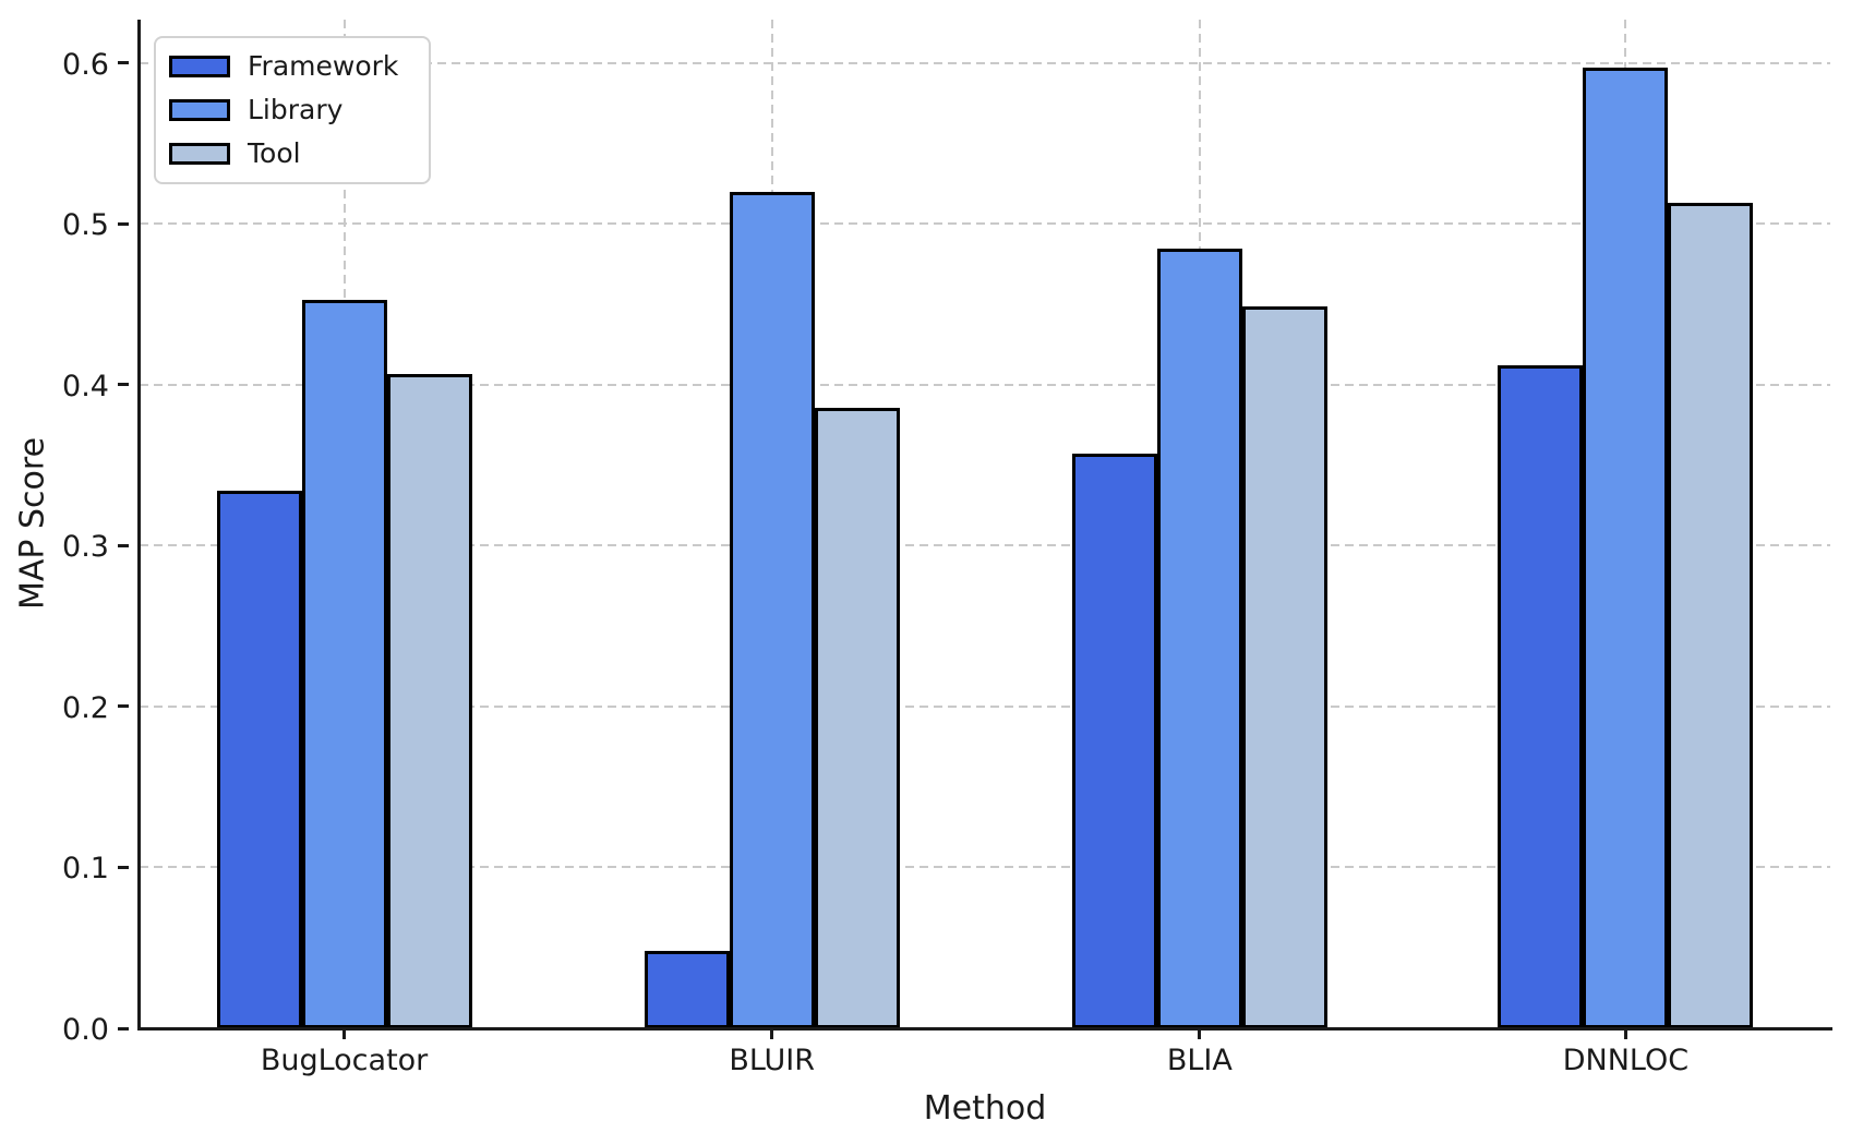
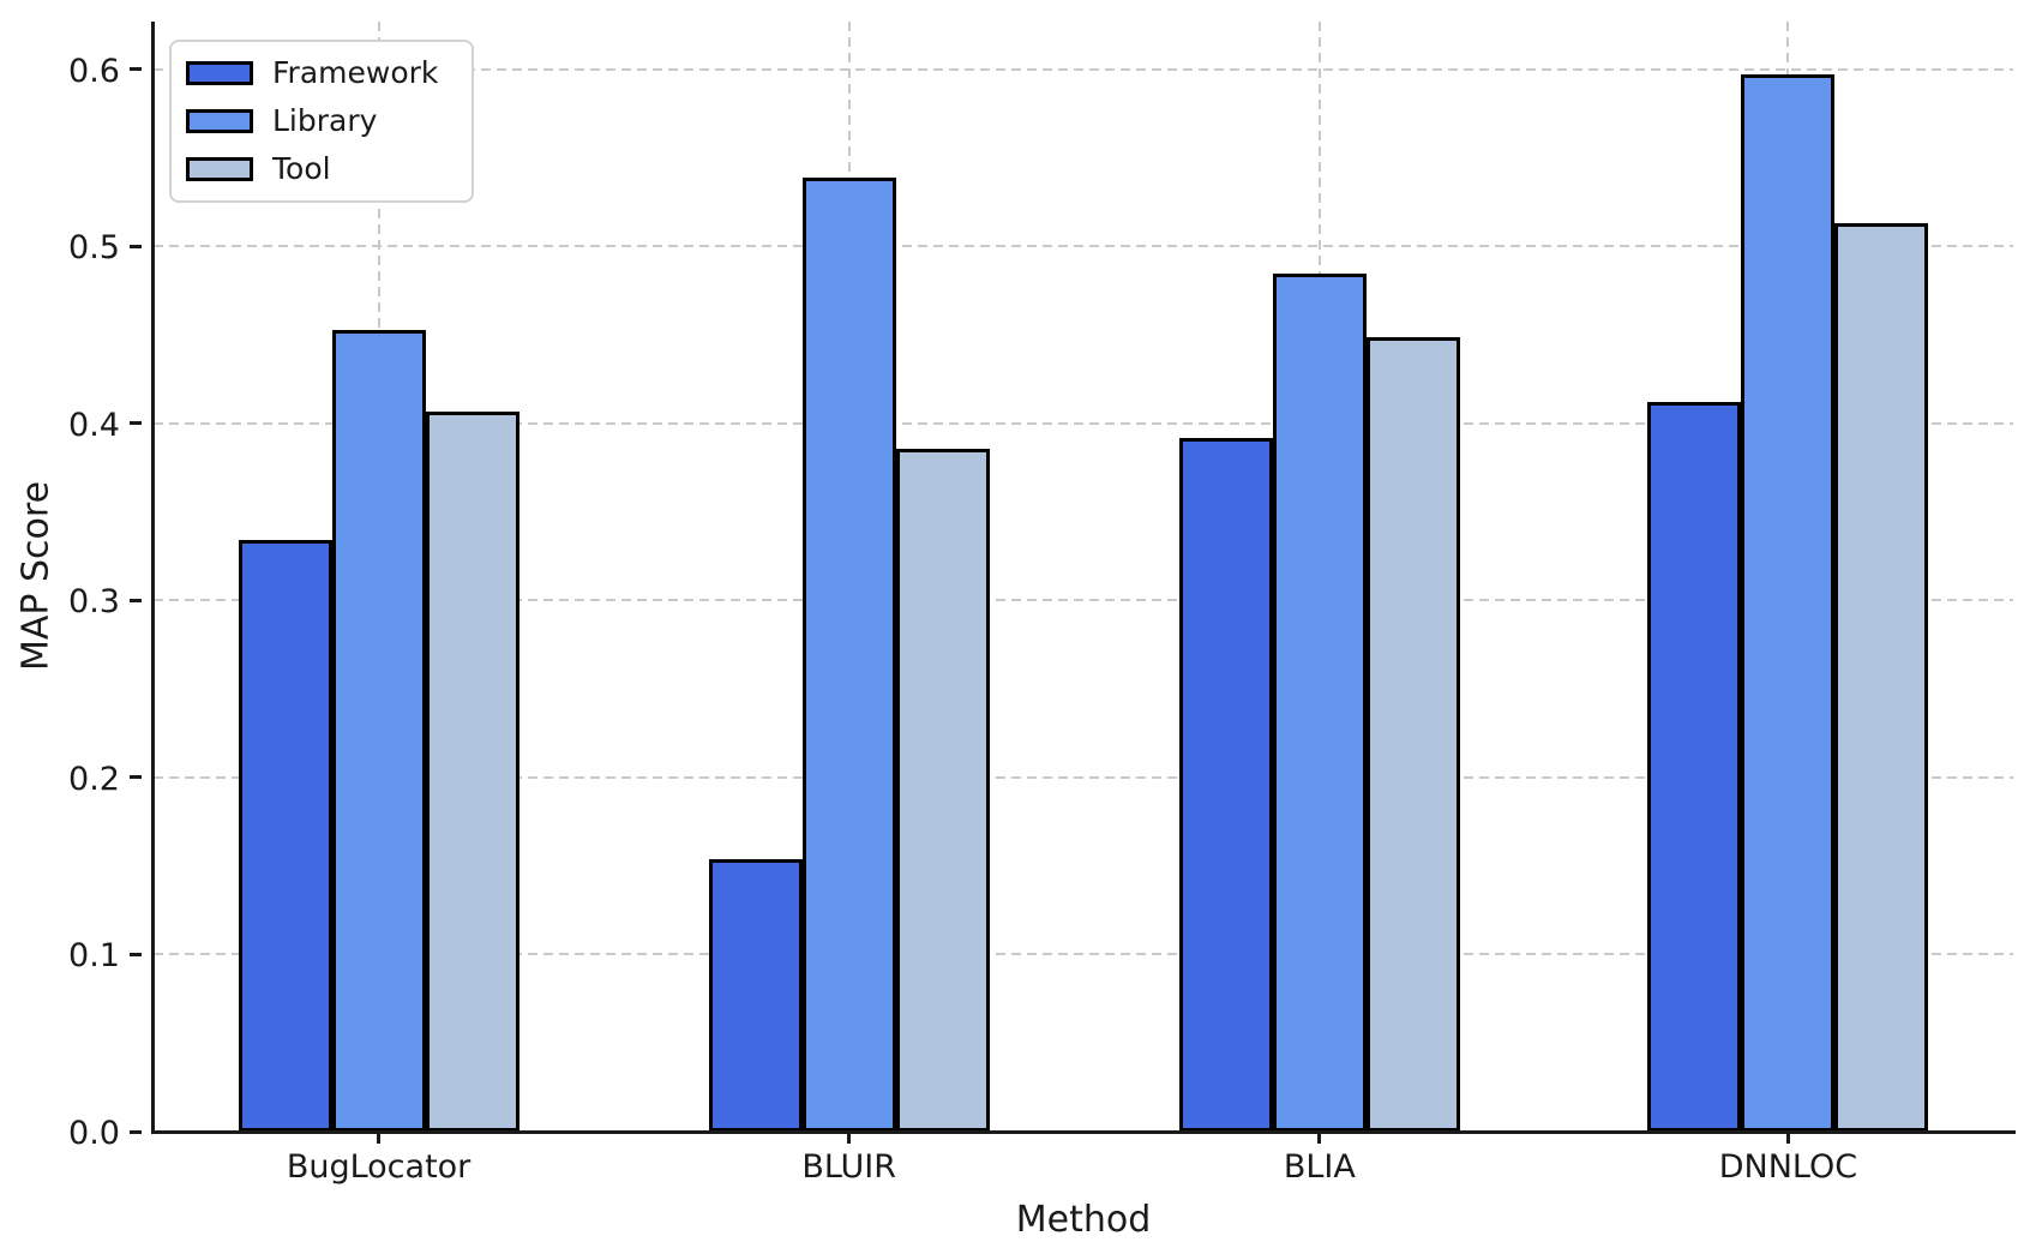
Framework/BLUIR: 0.048 -> 0.154
Library/BLUIR: 0.520 -> 0.539
Framework/BLIA: 0.357 -> 0.392
